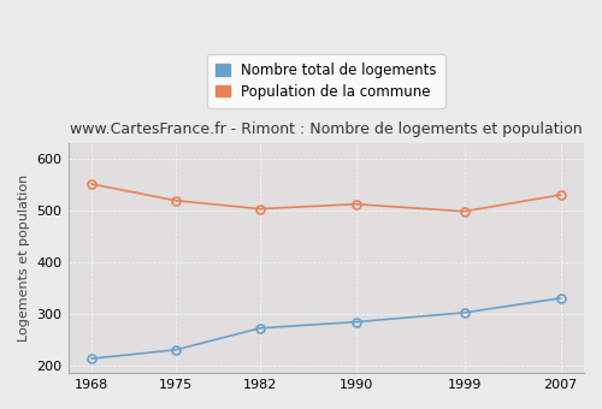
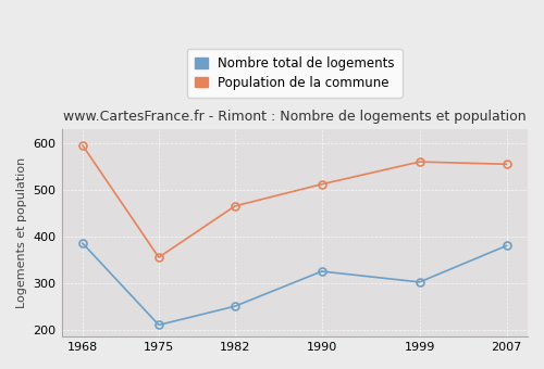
Nombre total de logements/1968: 213 -> 385
Population de la commune/1968: 551 -> 595
Nombre total de logements/1975: 230 -> 210
Population de la commune/1975: 519 -> 355
Nombre total de logements/1982: 272 -> 250
Population de la commune/1982: 503 -> 465
Nombre total de logements/1990: 284 -> 325
Population de la commune/1999: 498 -> 560
Nombre total de logements/2007: 330 -> 380
Population de la commune/2007: 530 -> 555
